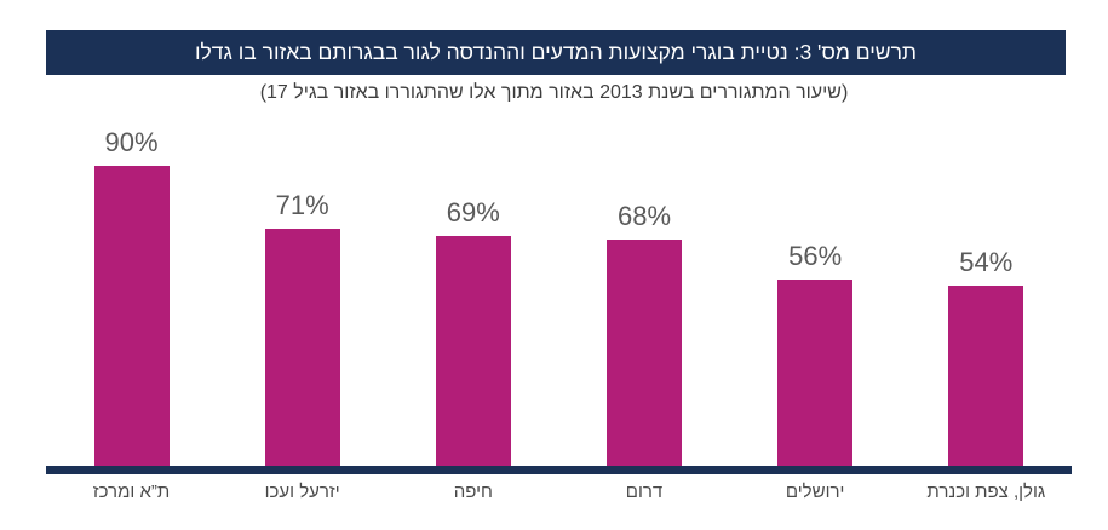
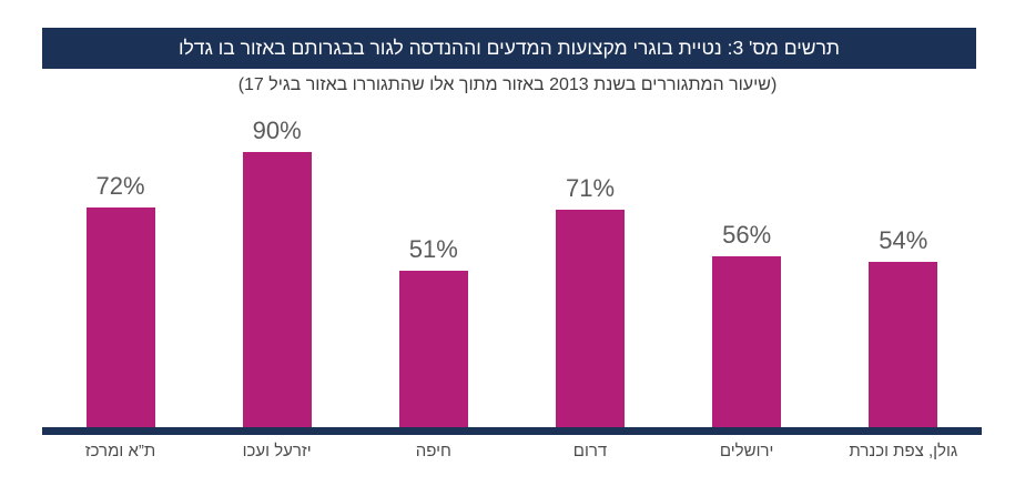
ת”א ומרכז: 90% -> 72%
יזרעל ועכו: 71% -> 90%
חיפה: 69% -> 51%
דרום: 68% -> 71%
